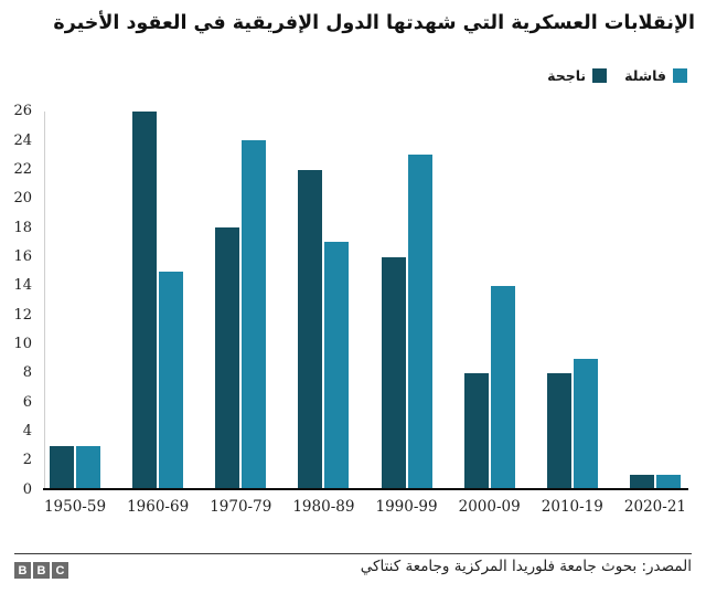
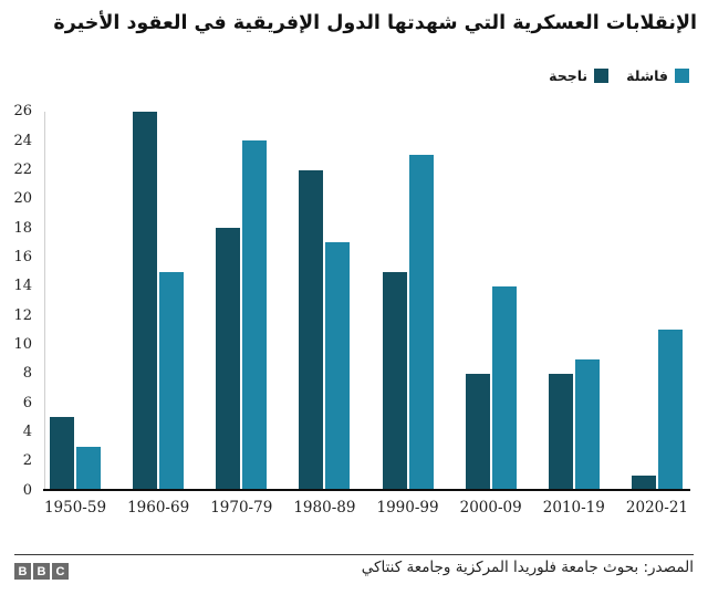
ناجحة/1950-59: 3 -> 5
ناجحة/1990-99: 16 -> 15
فاشلة/2020-21: 1 -> 11
